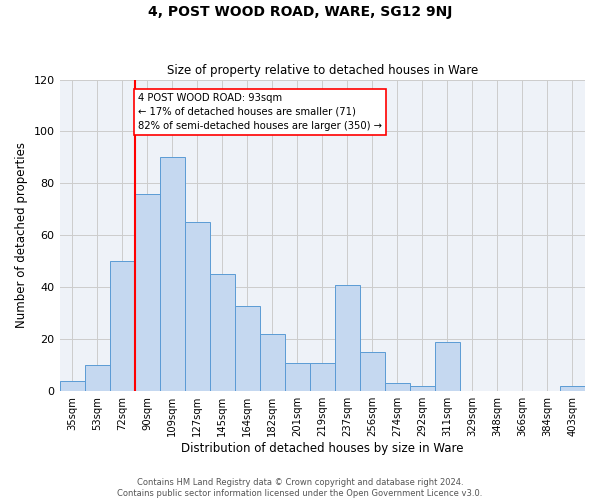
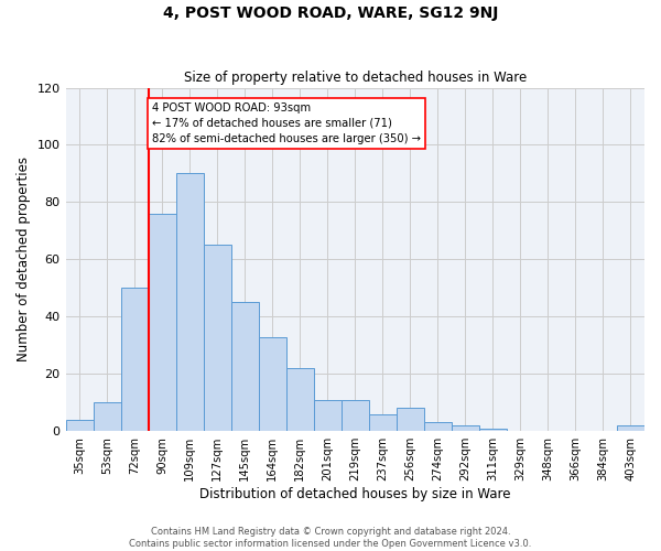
237sqm: 41 -> 6
256sqm: 15 -> 8
311sqm: 19 -> 1
